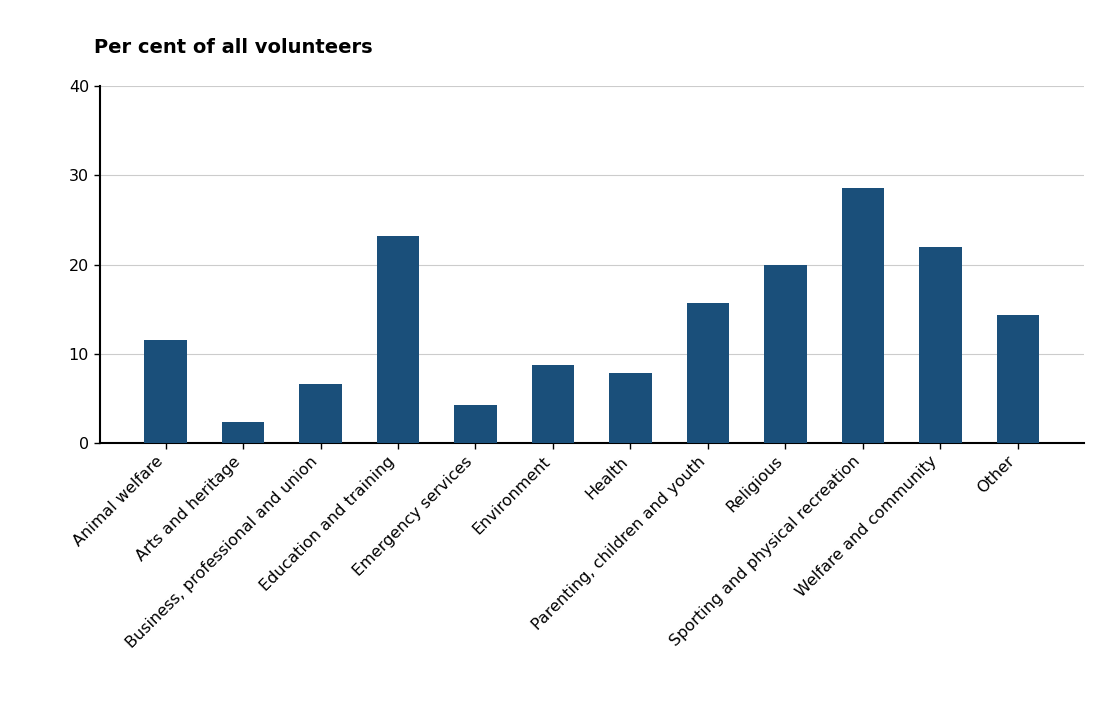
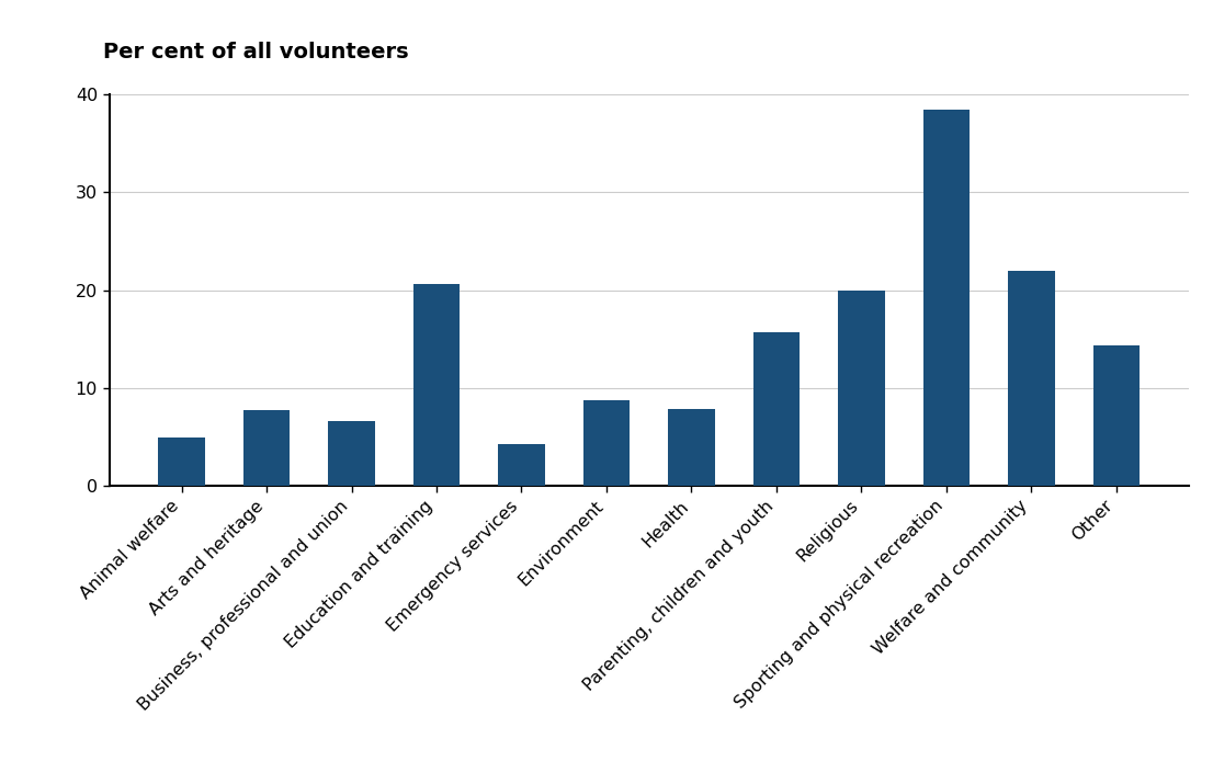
Animal welfare: 11.6 -> 5.0
Arts and heritage: 2.4 -> 7.7
Education and training: 23.2 -> 20.6
Sporting and physical recreation: 28.6 -> 38.4
